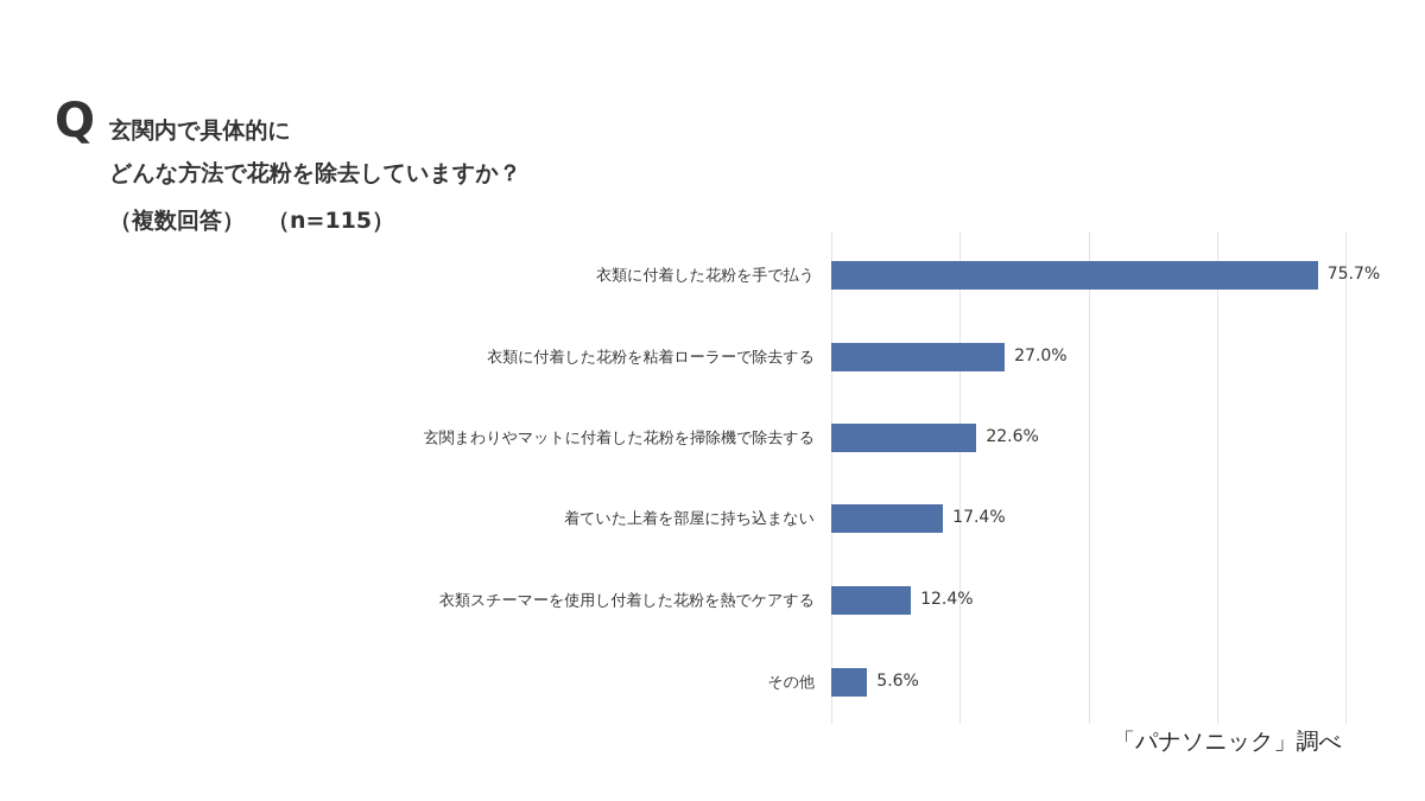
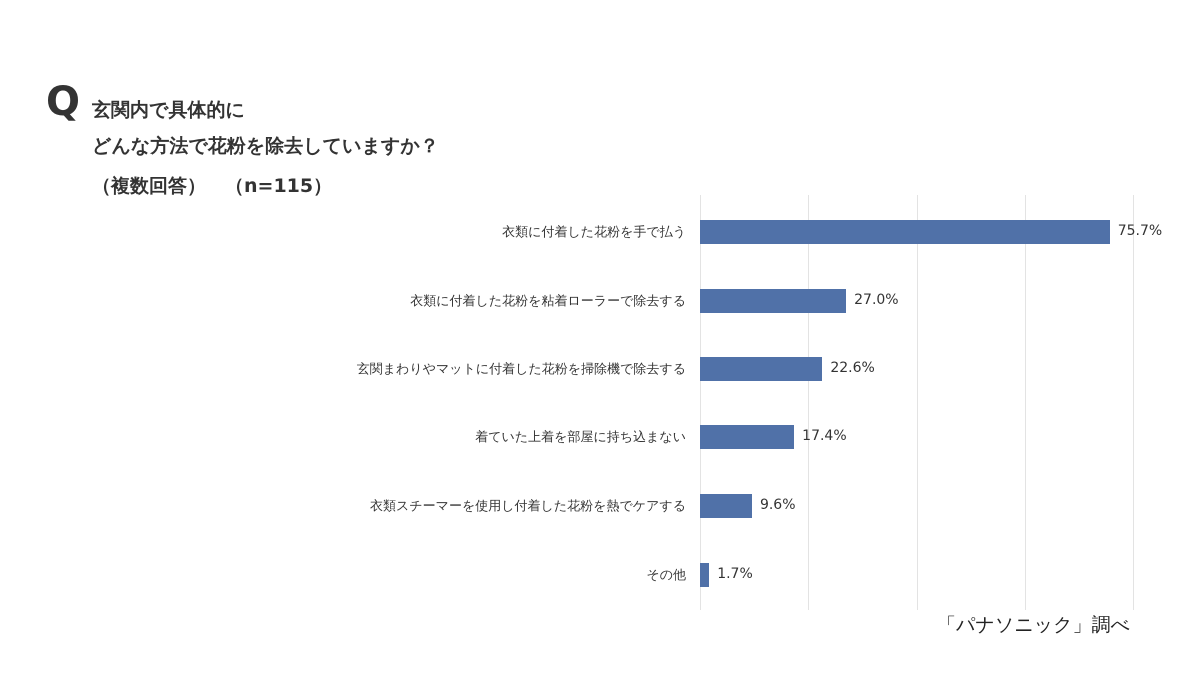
衣類スチーマーを使用し付着した花粉を熱でケアする: 12.4% -> 9.6%
その他: 5.6% -> 1.7%
